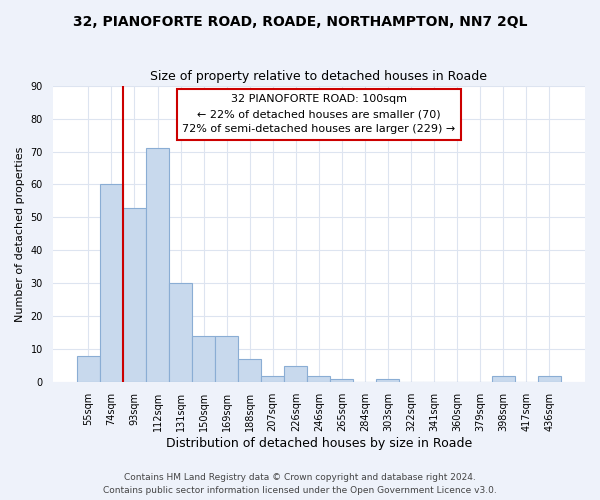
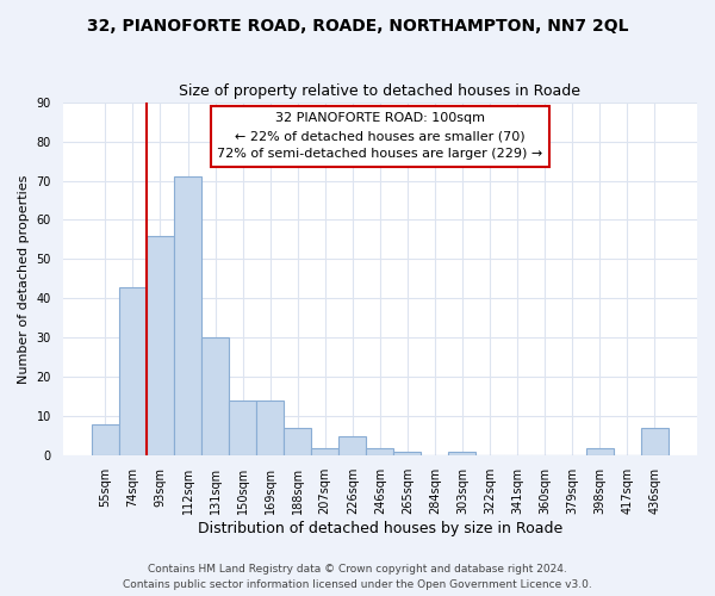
74sqm: 60 -> 43
93sqm: 53 -> 56
436sqm: 2 -> 7
